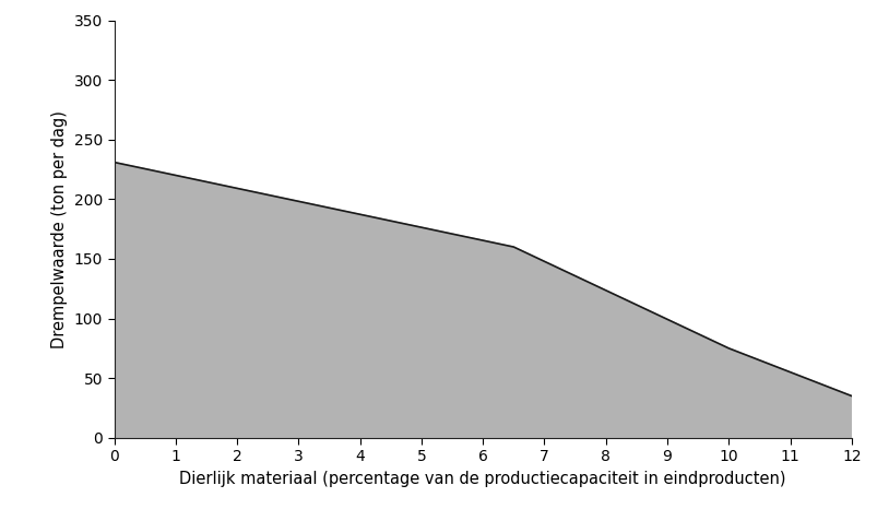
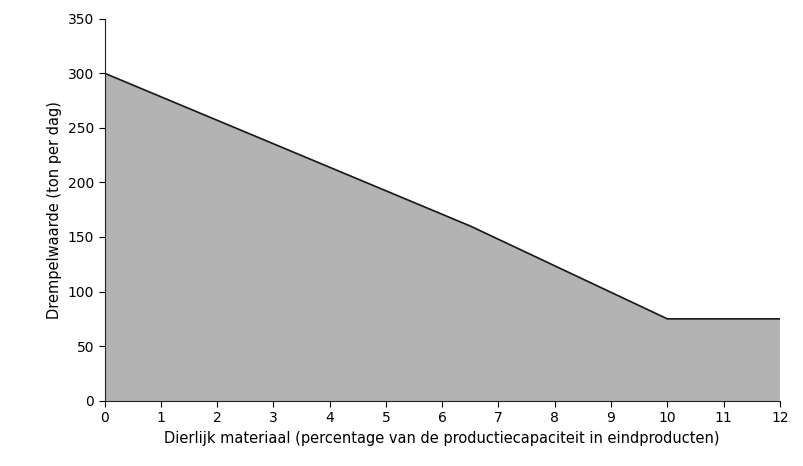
0: 231 -> 300
12: 35 -> 75
